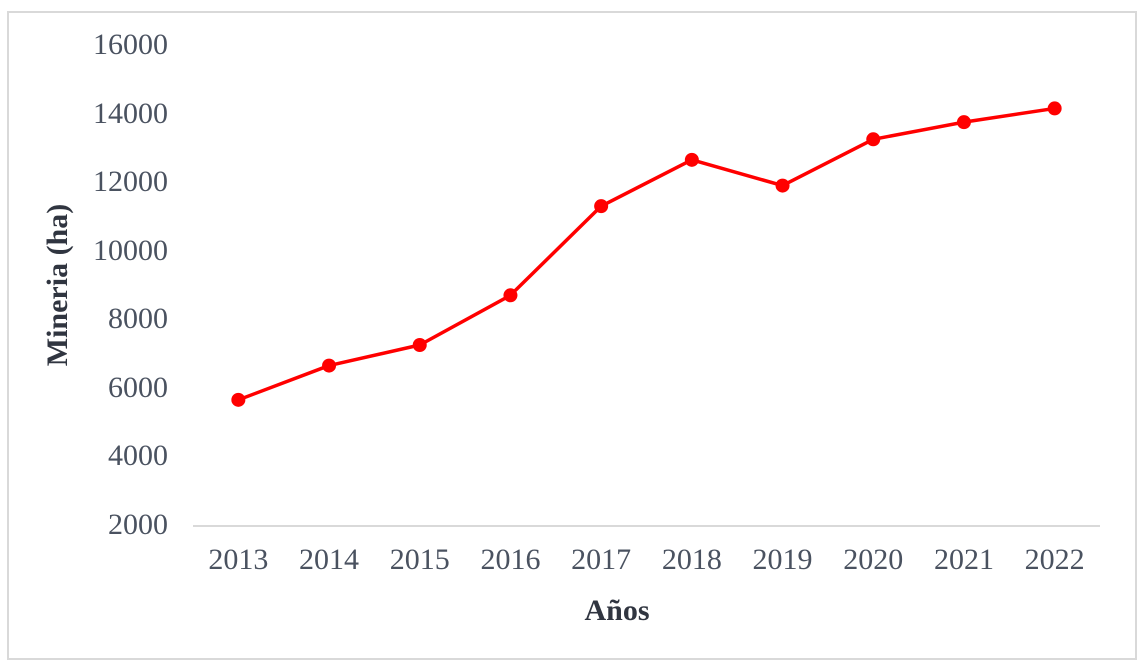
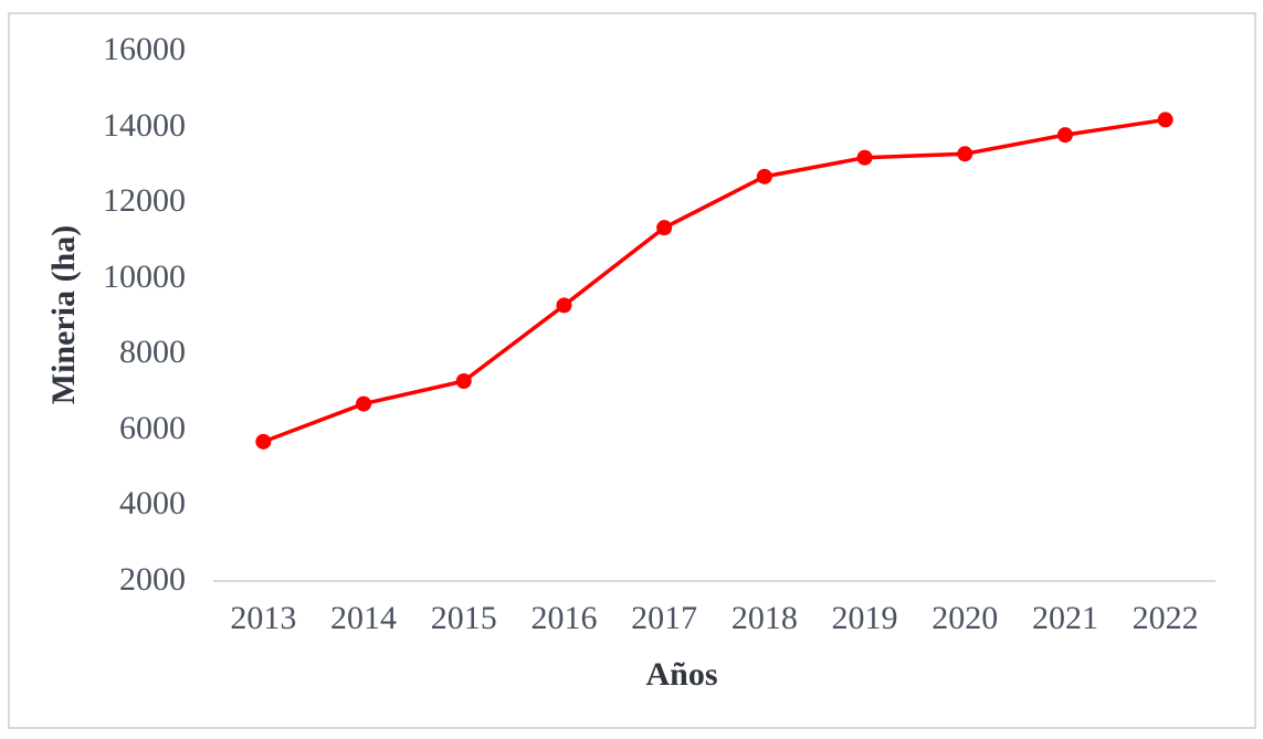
2016: 8700 -> 9200
2019: 11900 -> 13200
